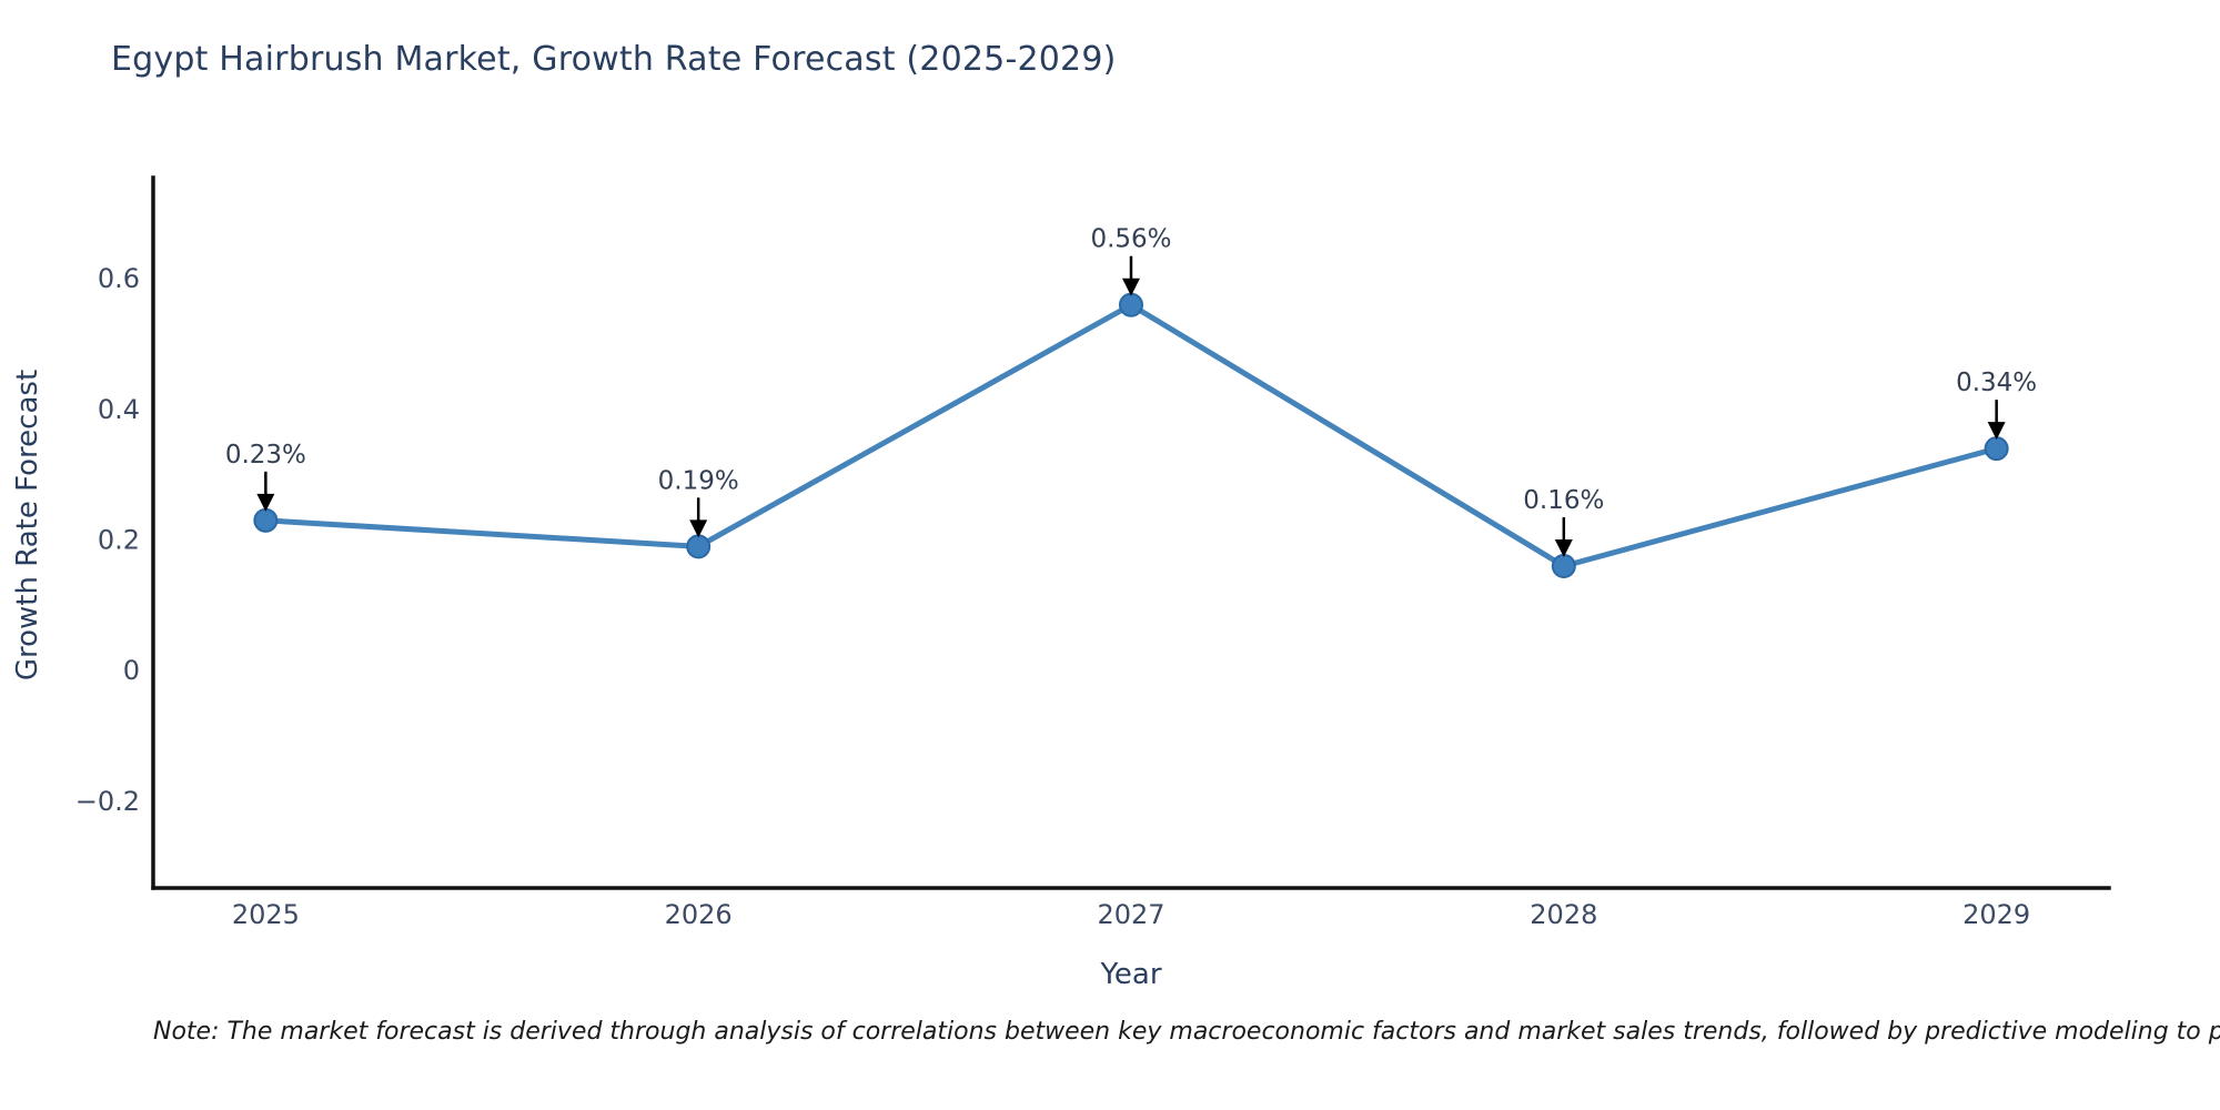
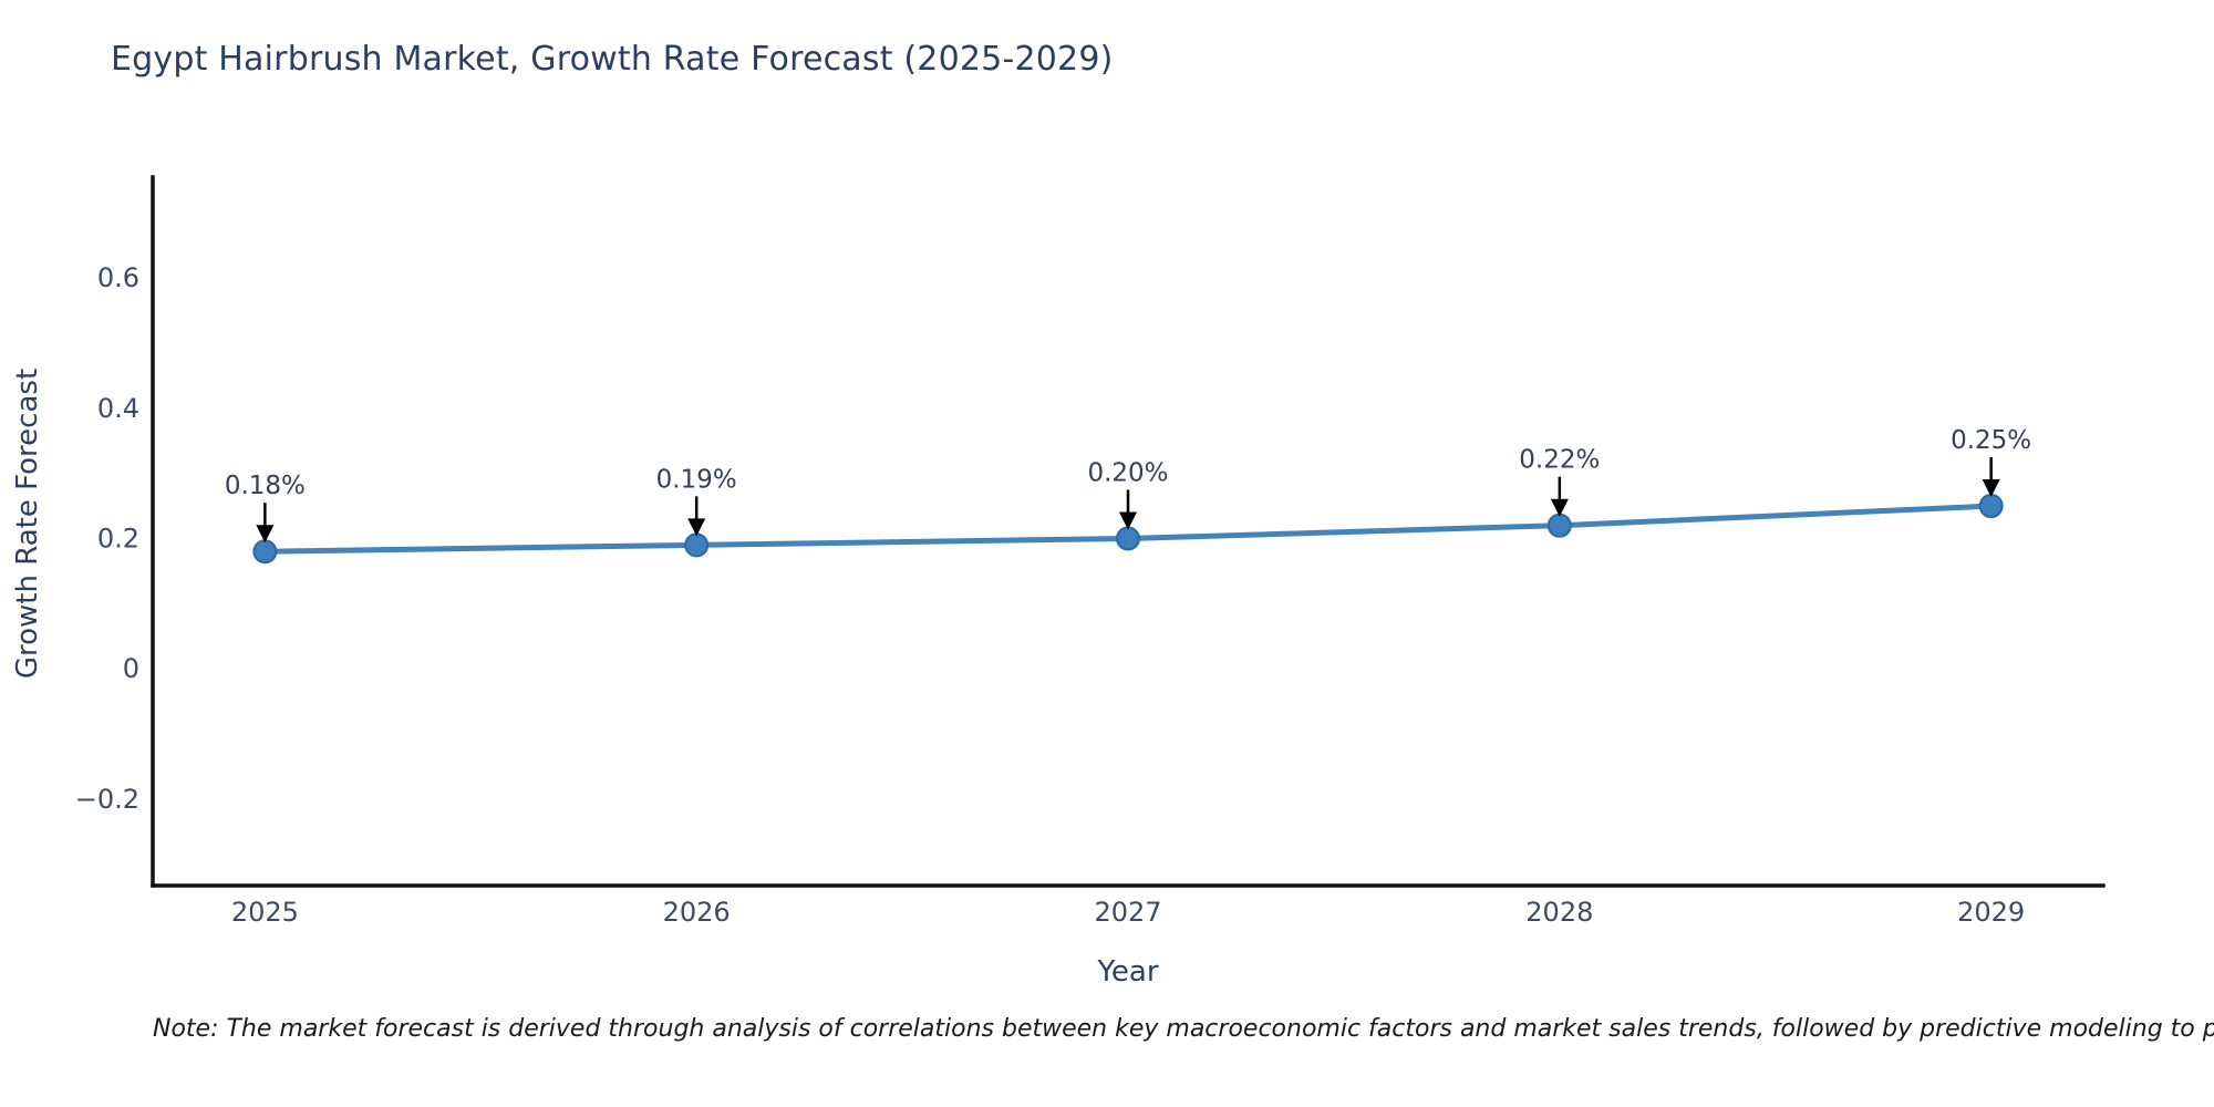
2025: 0.23% -> 0.18%
2027: 0.56% -> 0.20%
2028: 0.16% -> 0.22%
2029: 0.34% -> 0.25%
